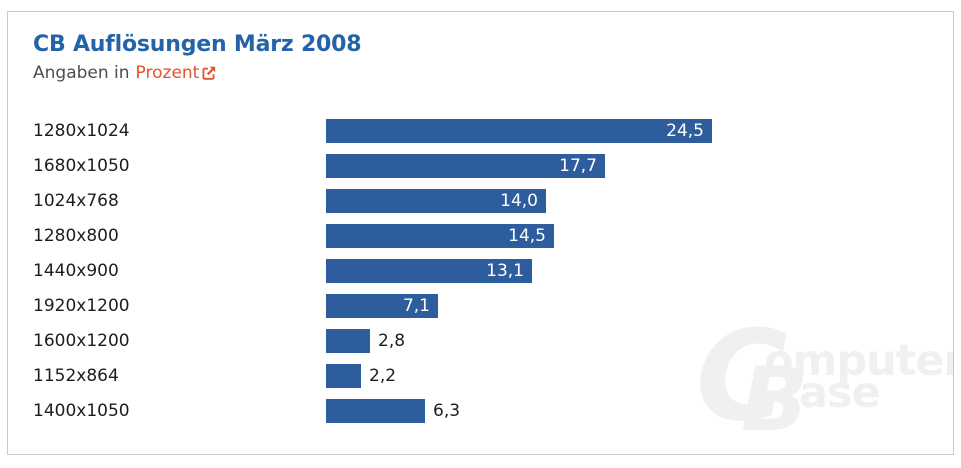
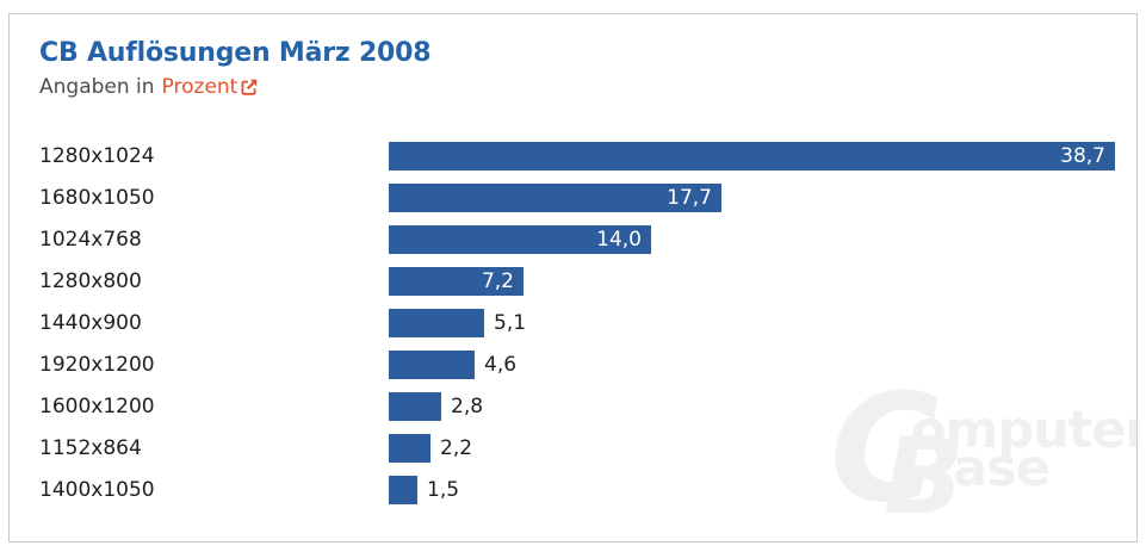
1280x1024: 24,5 -> 38,7
1280x800: 14,5 -> 7,2
1440x900: 13,1 -> 5,1
1920x1200: 7,1 -> 4,6
1400x1050: 6,3 -> 1,5
